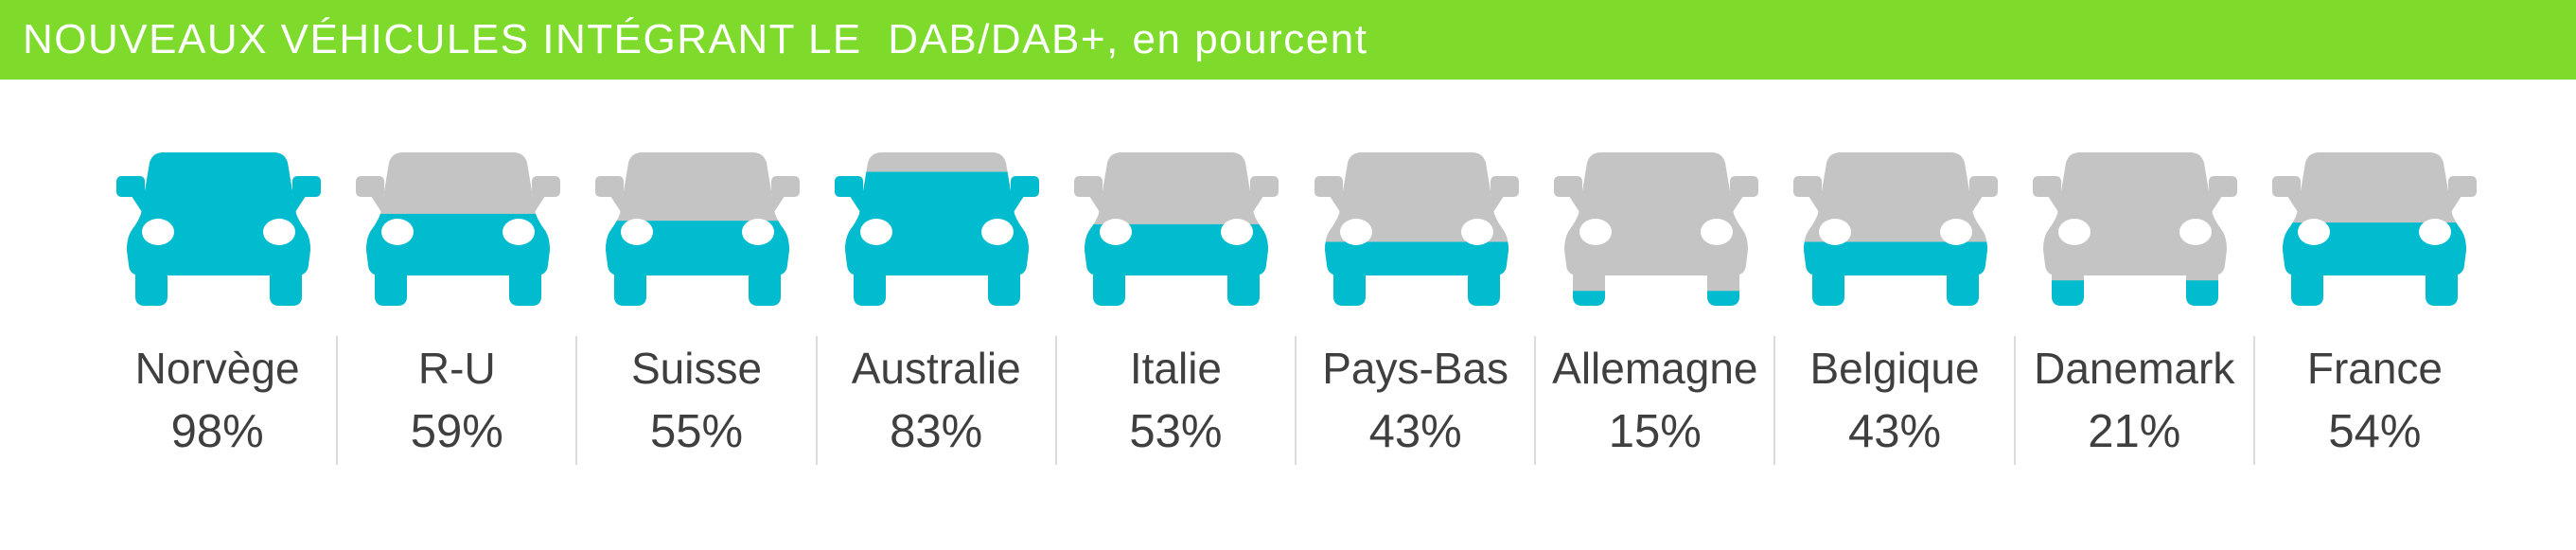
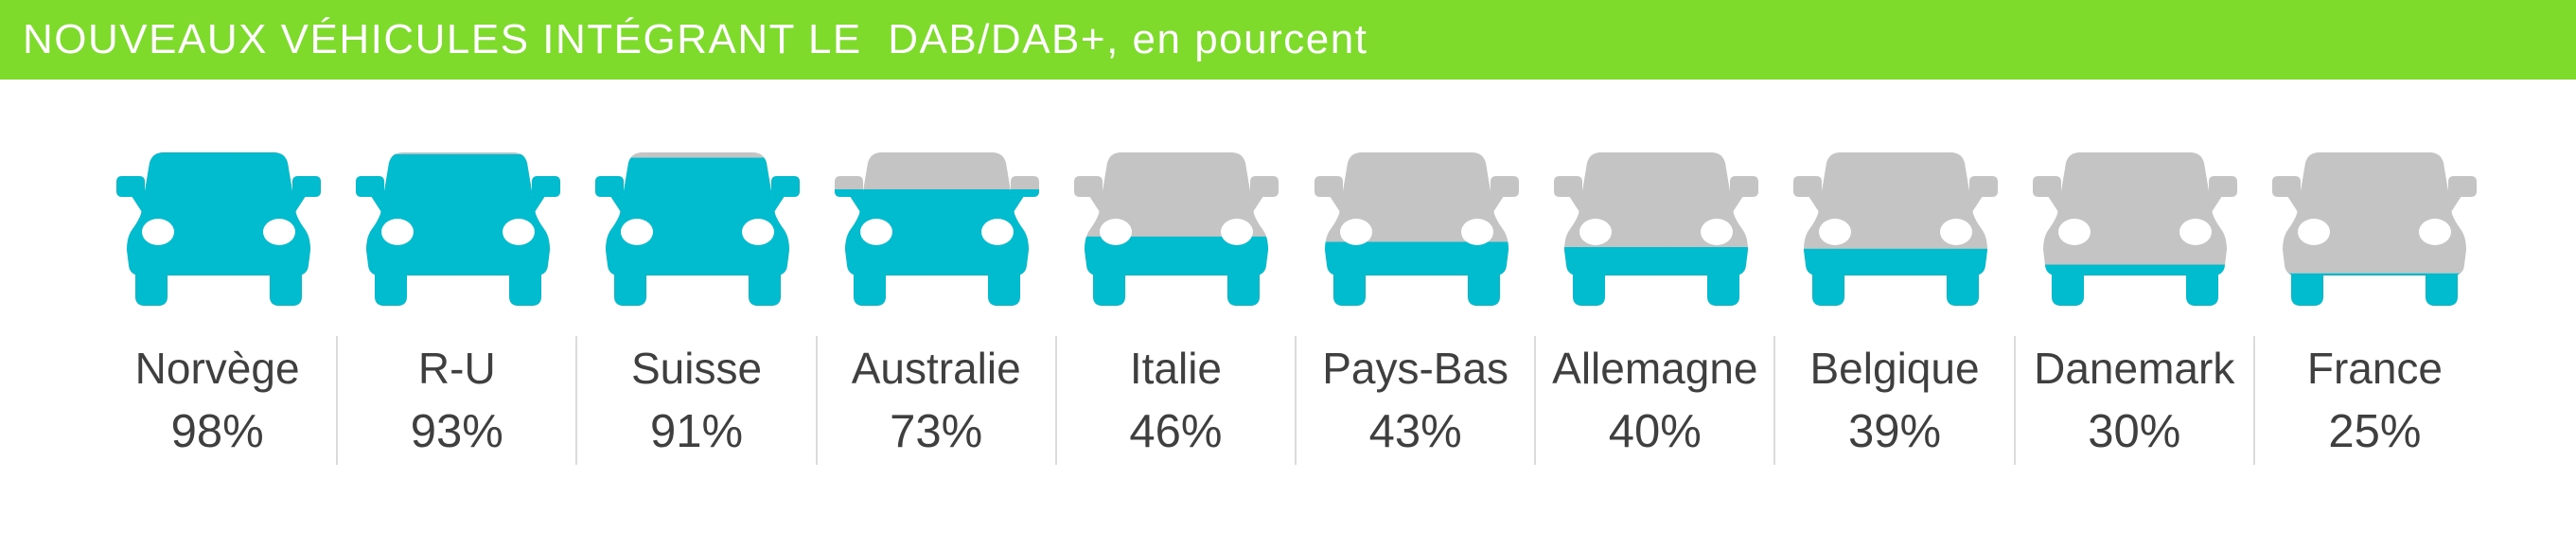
R-U: 59% -> 93%
Suisse: 55% -> 91%
Australie: 83% -> 73%
Italie: 53% -> 46%
Allemagne: 15% -> 40%
Belgique: 43% -> 39%
Danemark: 21% -> 30%
France: 54% -> 25%
